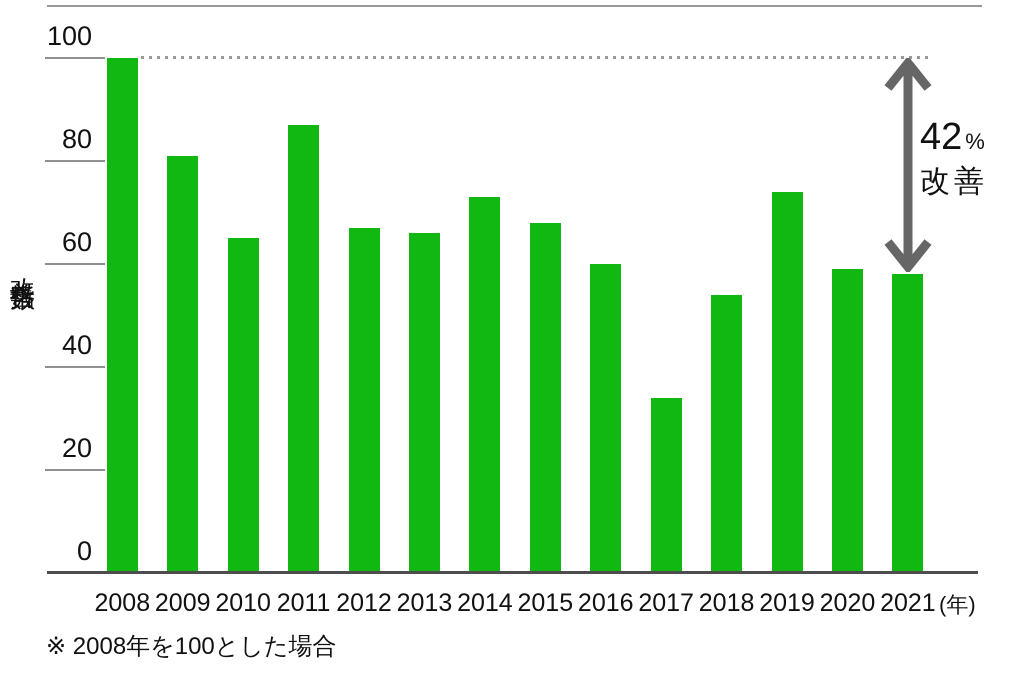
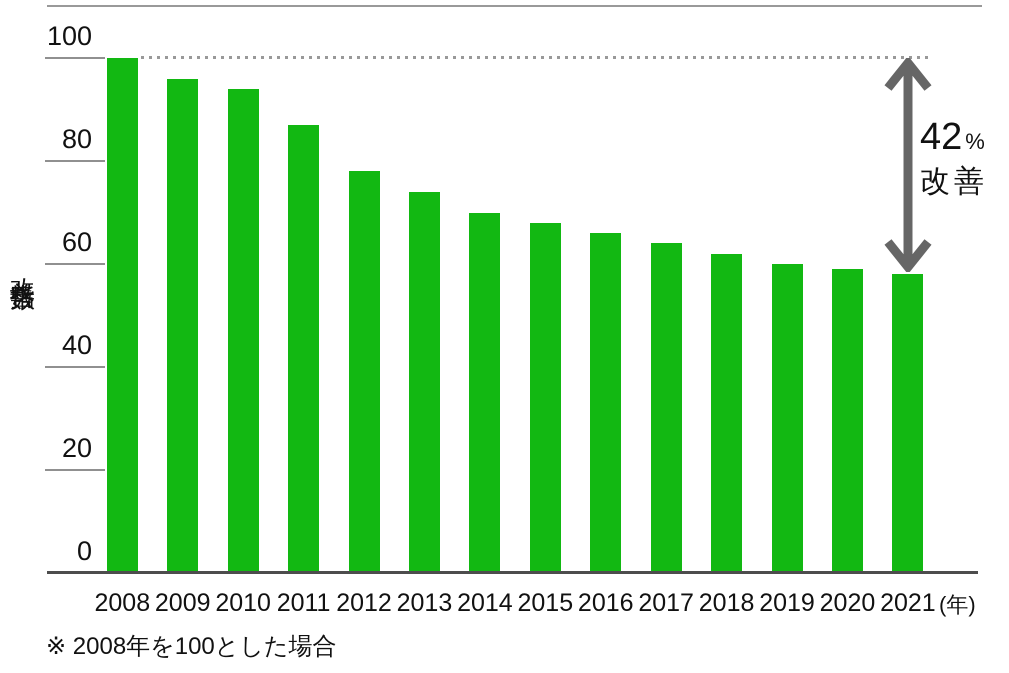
2009: 81 -> 96
2010: 65 -> 94
2012: 67 -> 78
2013: 66 -> 74
2014: 73 -> 70
2016: 60 -> 66
2017: 34 -> 64
2018: 54 -> 62
2019: 74 -> 60
